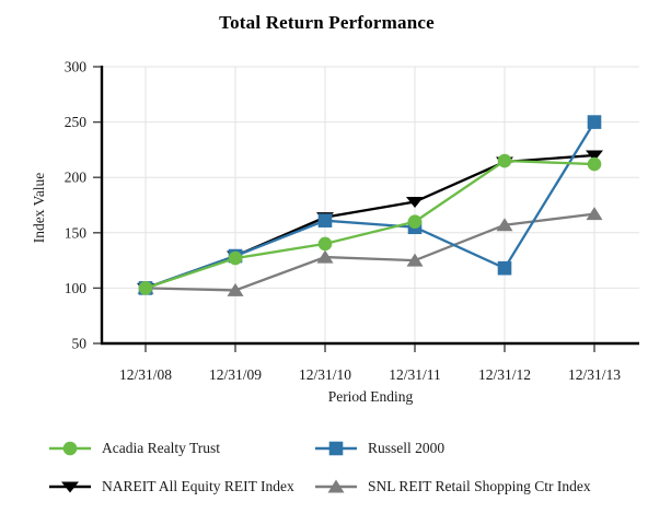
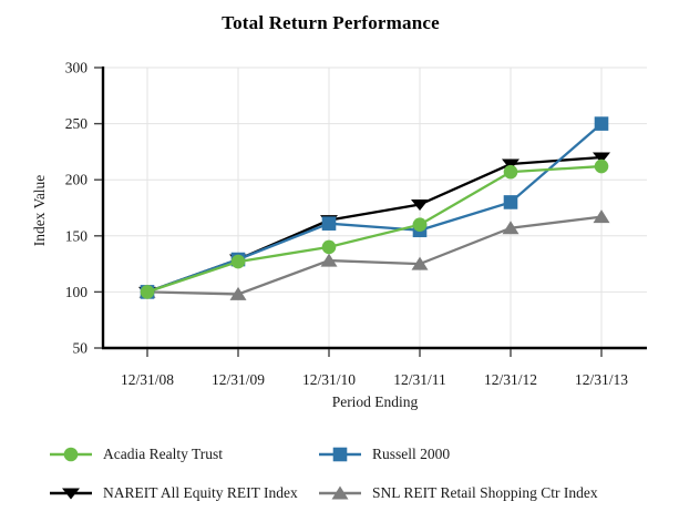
Acadia Realty Trust/12/31/12: 215 -> 207
Russell 2000/12/31/12: 118 -> 180
